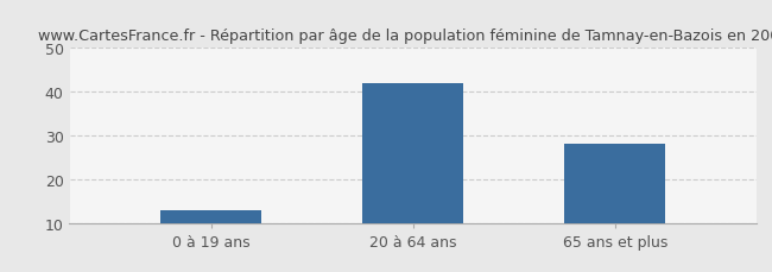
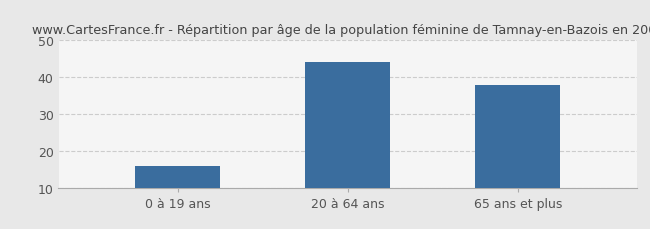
0 à 19 ans: 13 -> 16
20 à 64 ans: 42 -> 44
65 ans et plus: 28 -> 38
